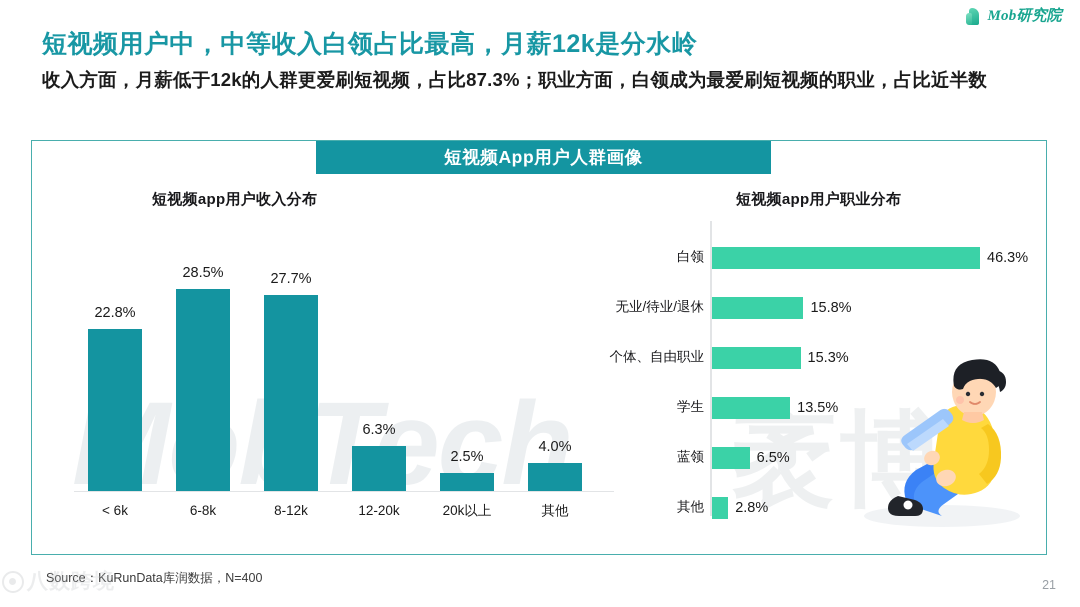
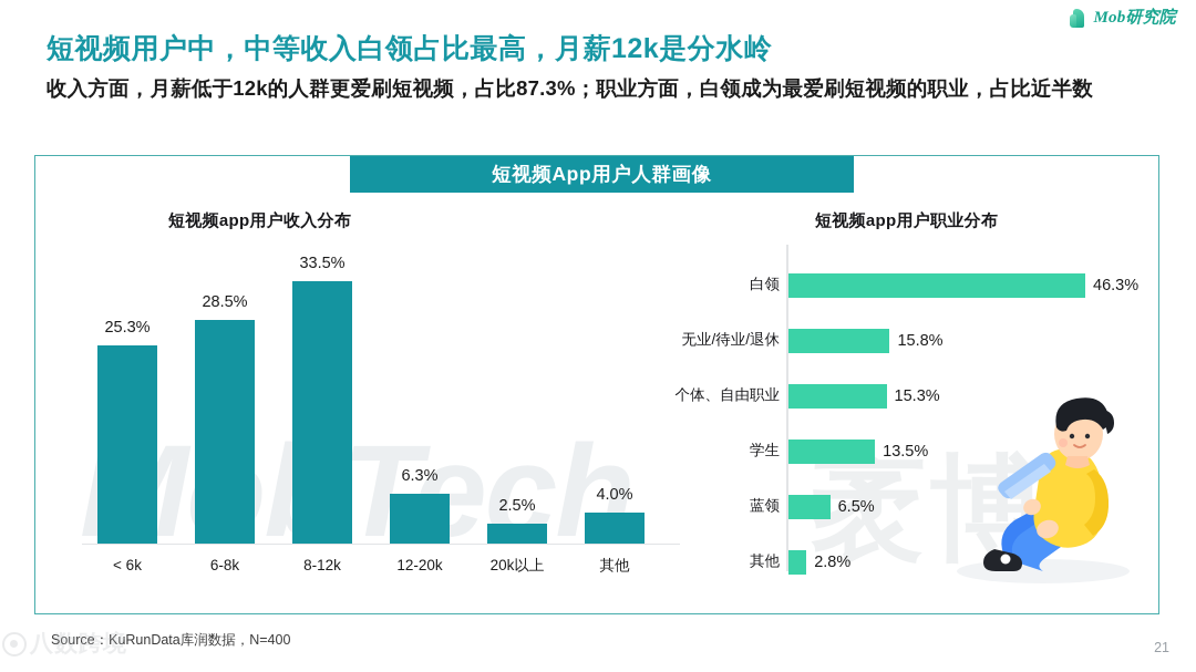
短视频app用户收入分布/< 6k: 22.8% -> 25.3%
短视频app用户收入分布/8-12k: 27.7% -> 33.5%
